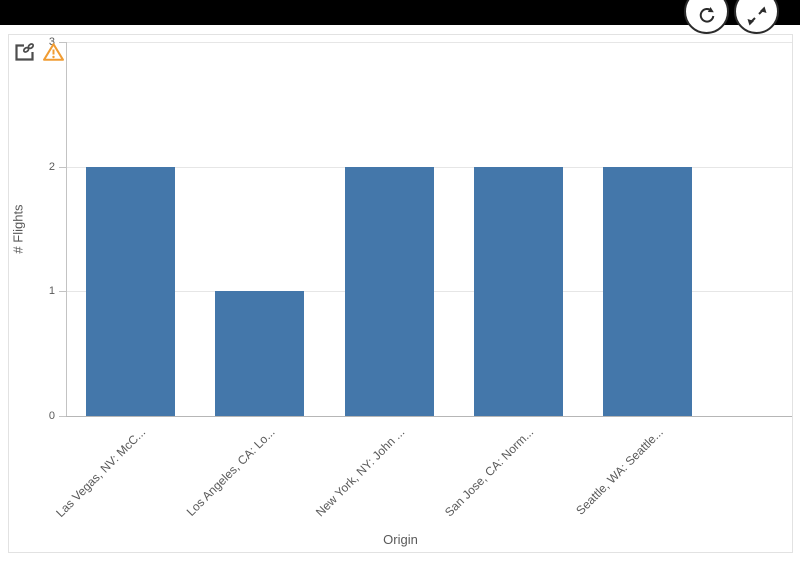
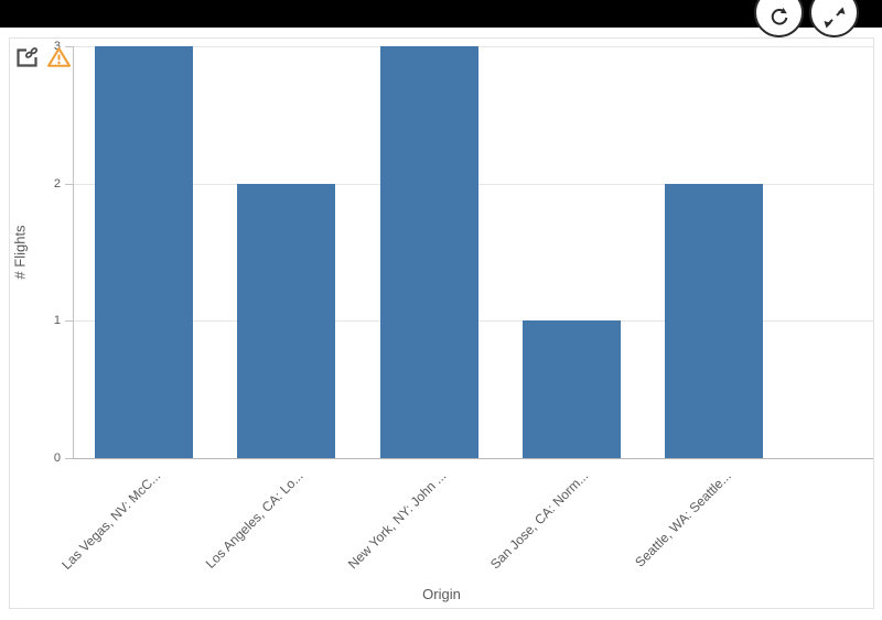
Las Vegas, NV: McC...: 2 -> 3
Los Angeles, CA: Lo...: 1 -> 2
New York, NY: John ...: 2 -> 3
San Jose, CA: Norm...: 2 -> 1
